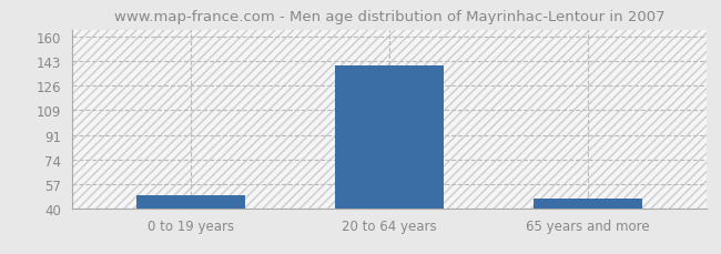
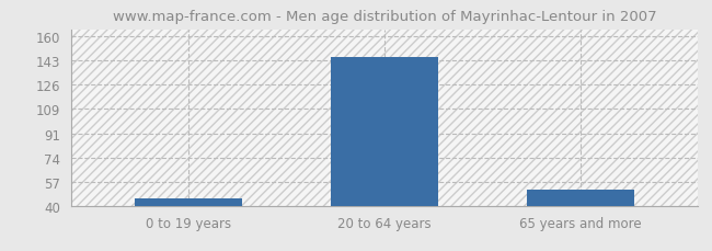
0 to 19 years: 49 -> 45
20 to 64 years: 140 -> 145
65 years and more: 47 -> 51
